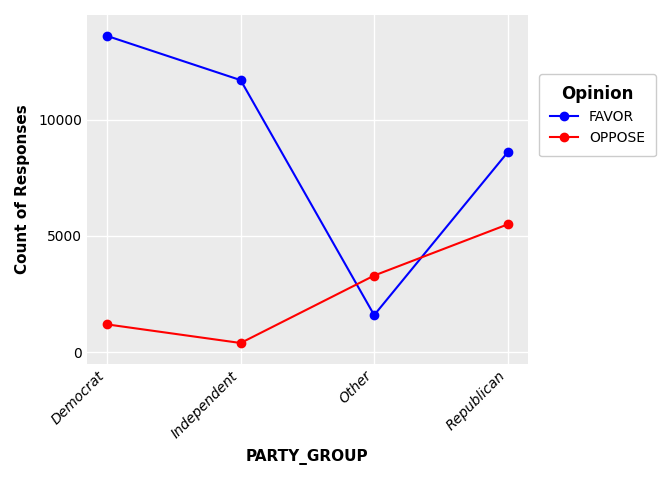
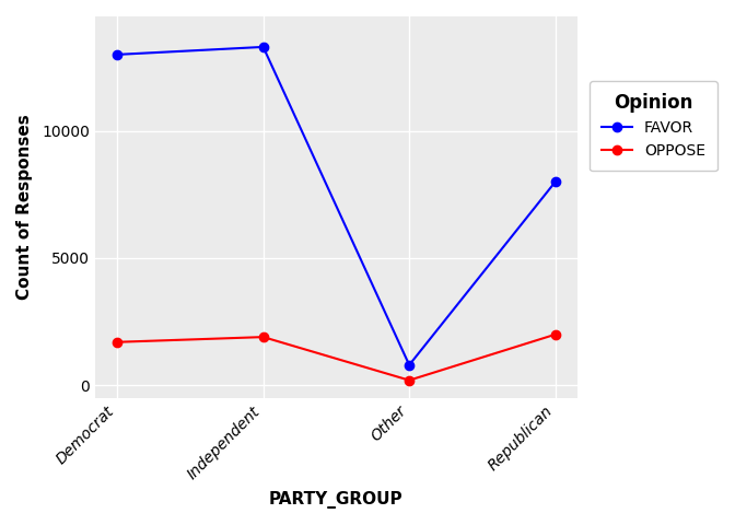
FAVOR/Democrat: 13600 -> 13000
OPPOSE/Democrat: 1200 -> 1700
FAVOR/Independent: 11700 -> 13300
OPPOSE/Independent: 400 -> 1900
FAVOR/Other: 1600 -> 800
OPPOSE/Other: 3300 -> 200
FAVOR/Republican: 8600 -> 8000
OPPOSE/Republican: 5500 -> 2000
